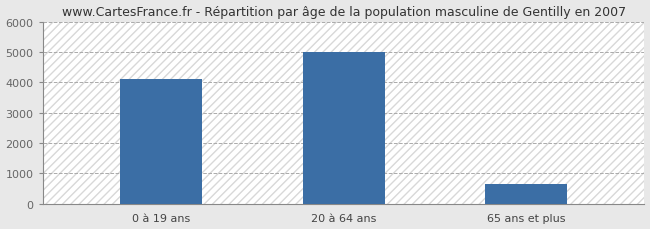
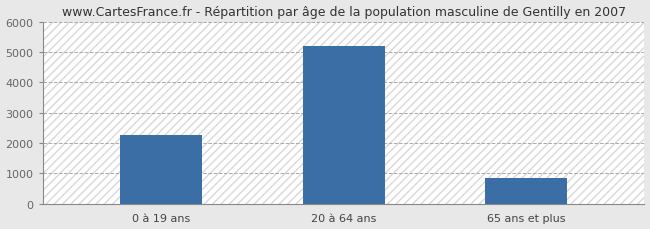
0 à 19 ans: 4100 -> 2250
20 à 64 ans: 5000 -> 5200
65 ans et plus: 650 -> 850
